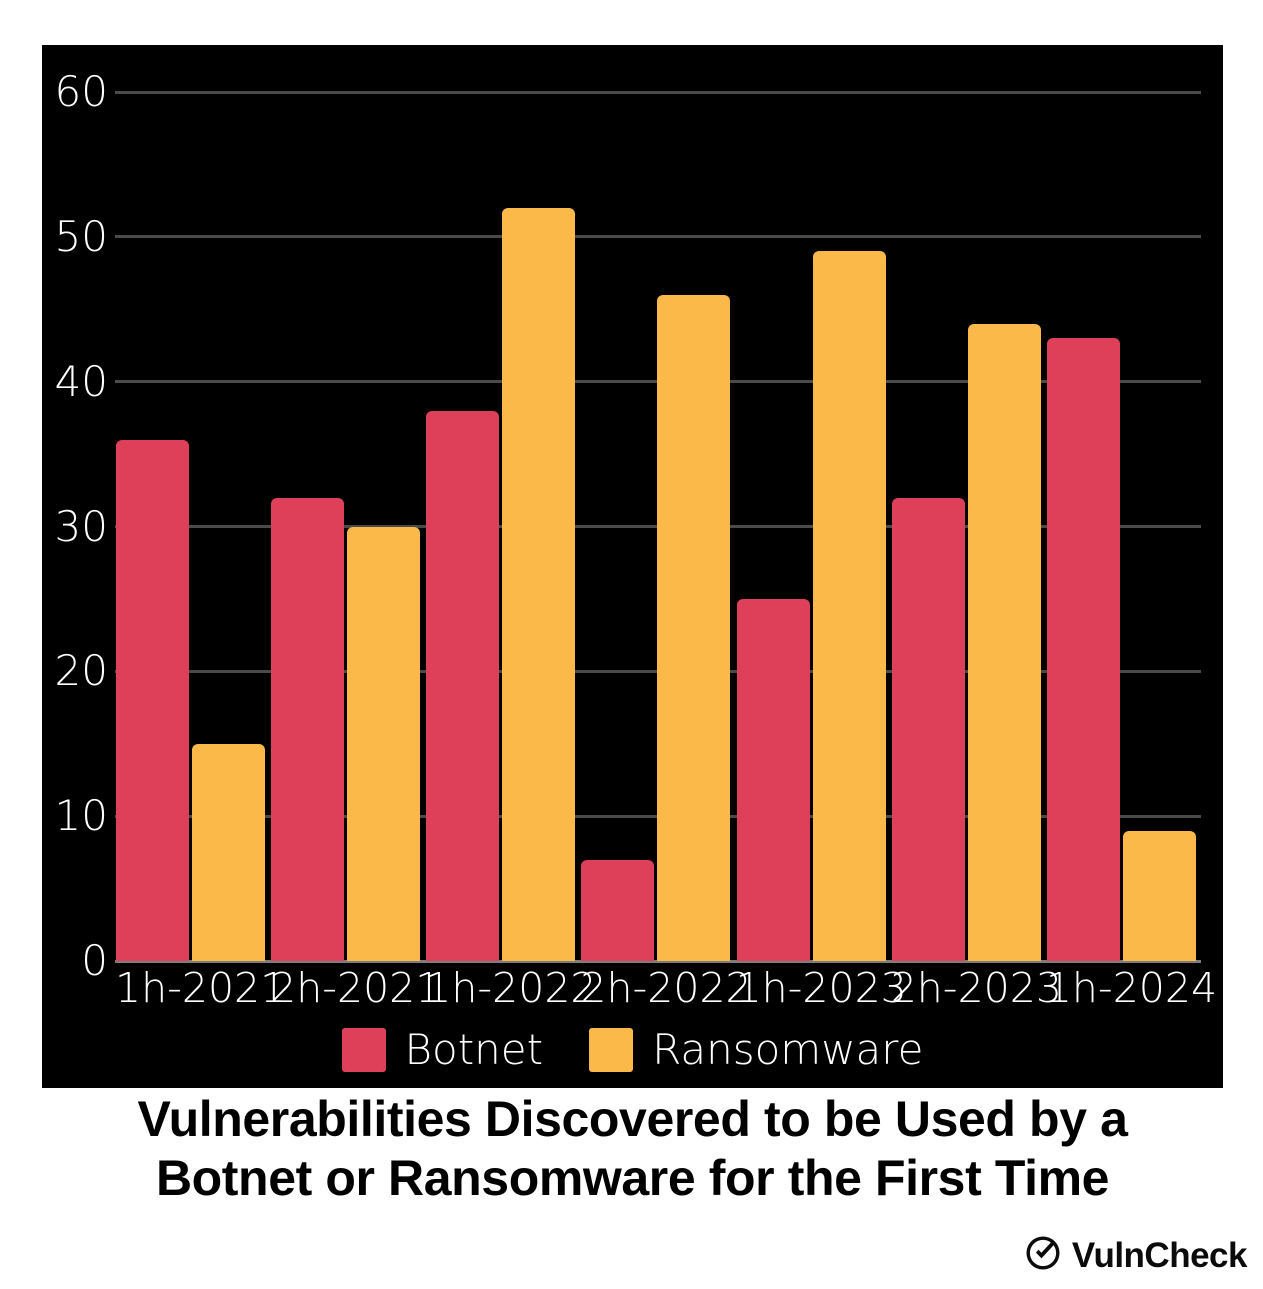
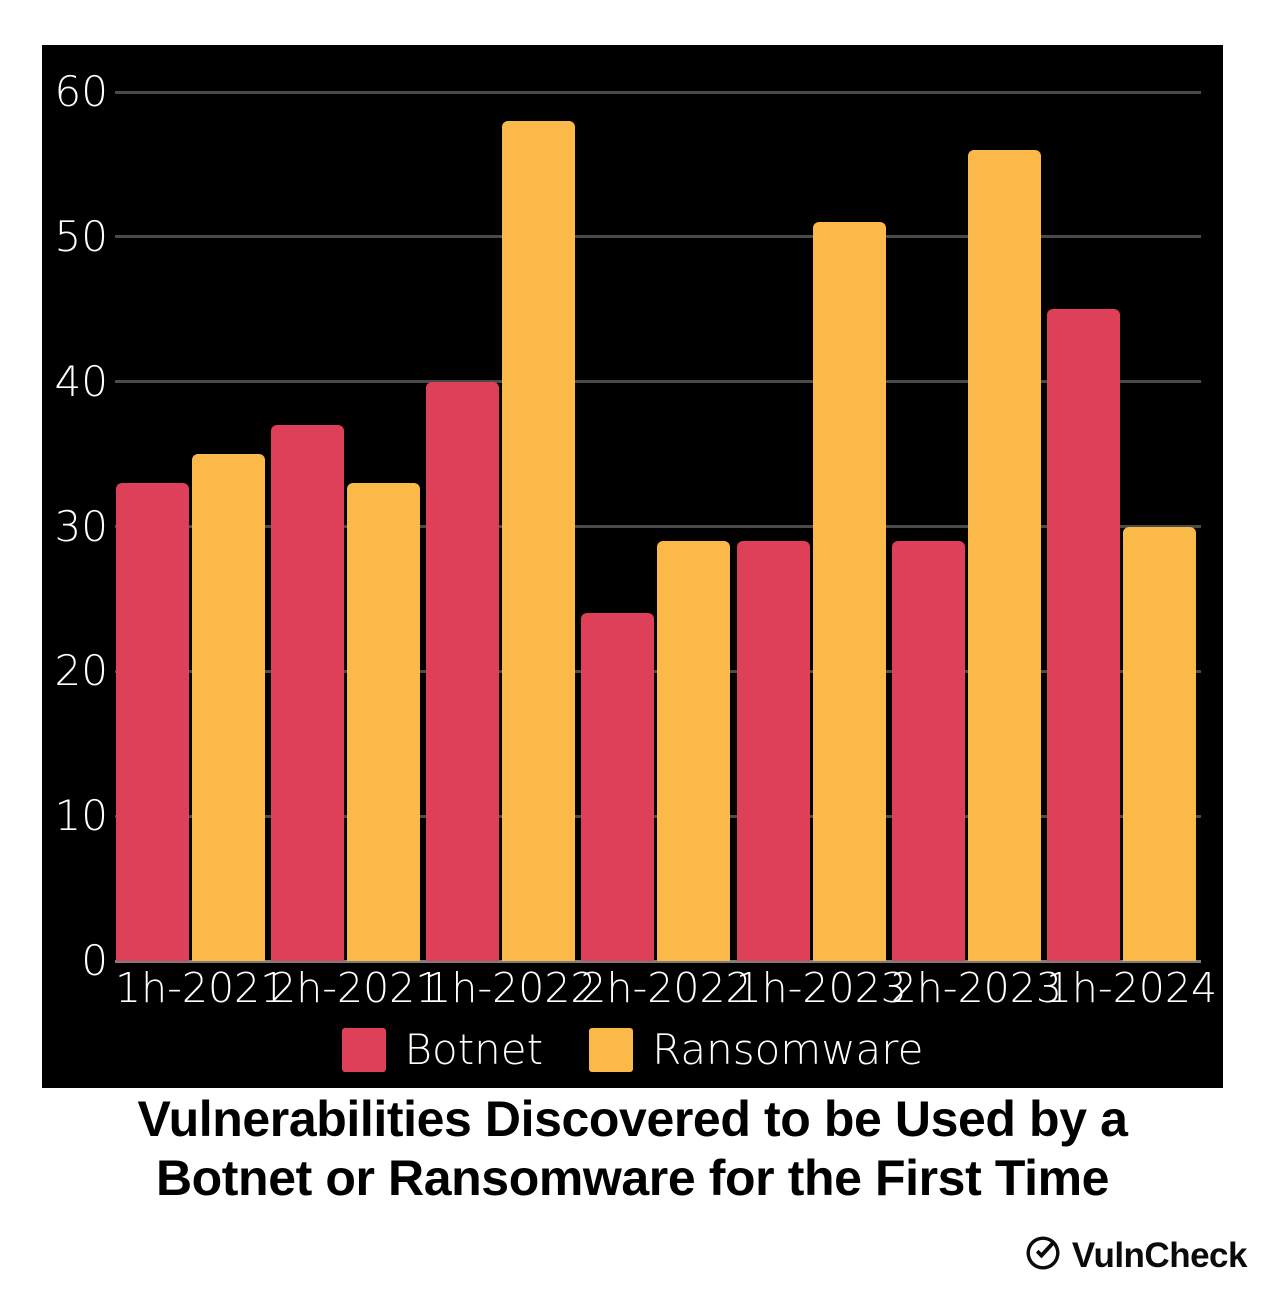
Botnet/1h-2021: 36 -> 33
Ransomware/1h-2021: 15 -> 35
Botnet/2h-2021: 32 -> 37
Ransomware/2h-2021: 30 -> 33
Botnet/1h-2022: 38 -> 40
Ransomware/1h-2022: 52 -> 58
Botnet/2h-2022: 7 -> 24
Ransomware/2h-2022: 46 -> 29
Botnet/1h-2023: 25 -> 29
Ransomware/1h-2023: 49 -> 51
Botnet/2h-2023: 32 -> 29
Ransomware/2h-2023: 44 -> 56
Botnet/1h-2024: 43 -> 45
Ransomware/1h-2024: 9 -> 30
